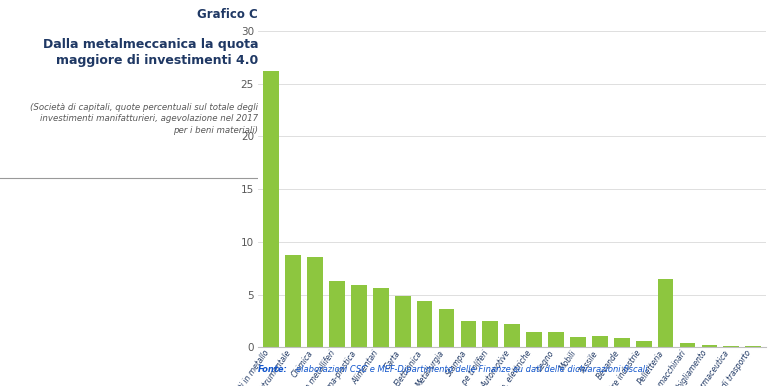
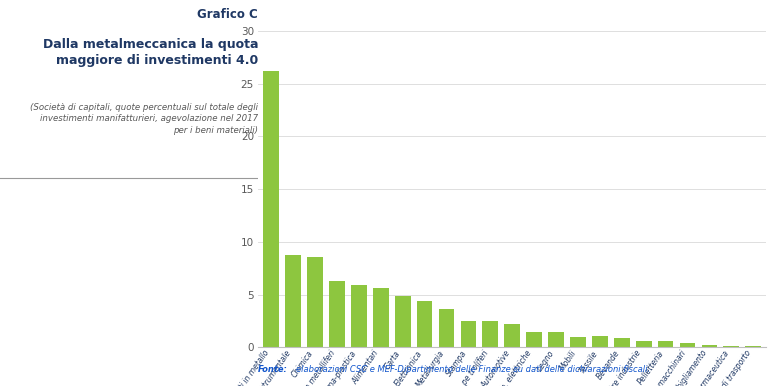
Pelletteria: 6.5 -> 0.6
